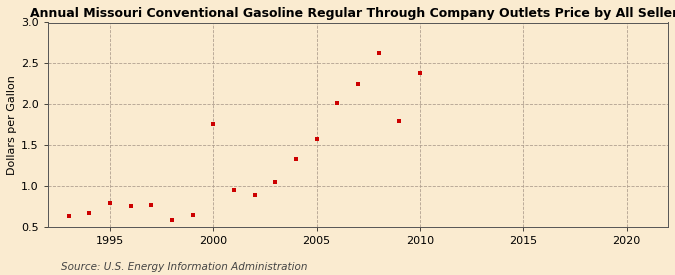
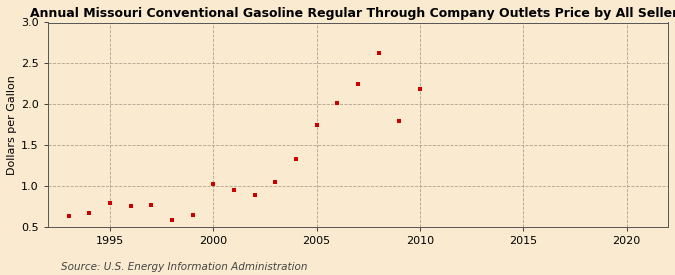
2000: 1.76 -> 1.02
2005: 1.58 -> 1.75
2010: 2.38 -> 2.19
